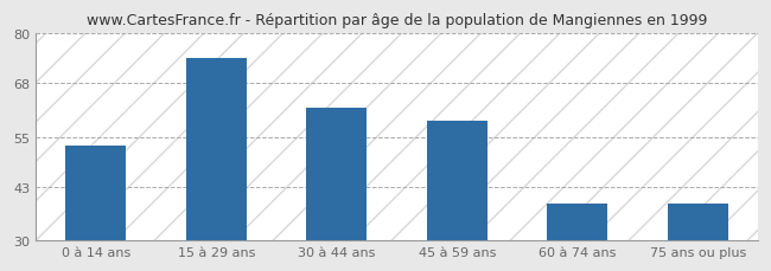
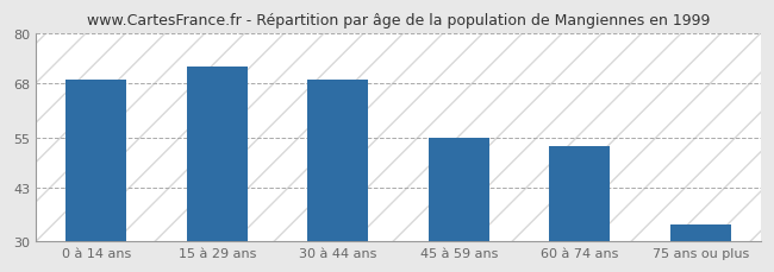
0 à 14 ans: 53 -> 69
15 à 29 ans: 74 -> 72
30 à 44 ans: 62 -> 69
45 à 59 ans: 59 -> 55
60 à 74 ans: 39 -> 53
75 ans ou plus: 39 -> 34
